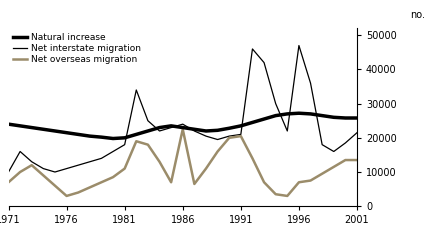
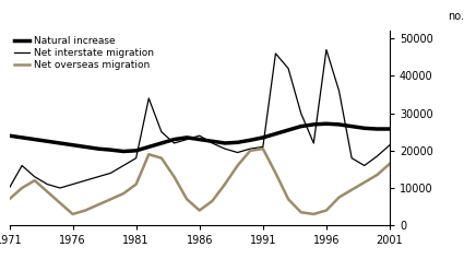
Net overseas migration/1986: 22500 -> 4000
Net overseas migration/1996: 7000 -> 4000
Net overseas migration/2001: 13500 -> 16500
